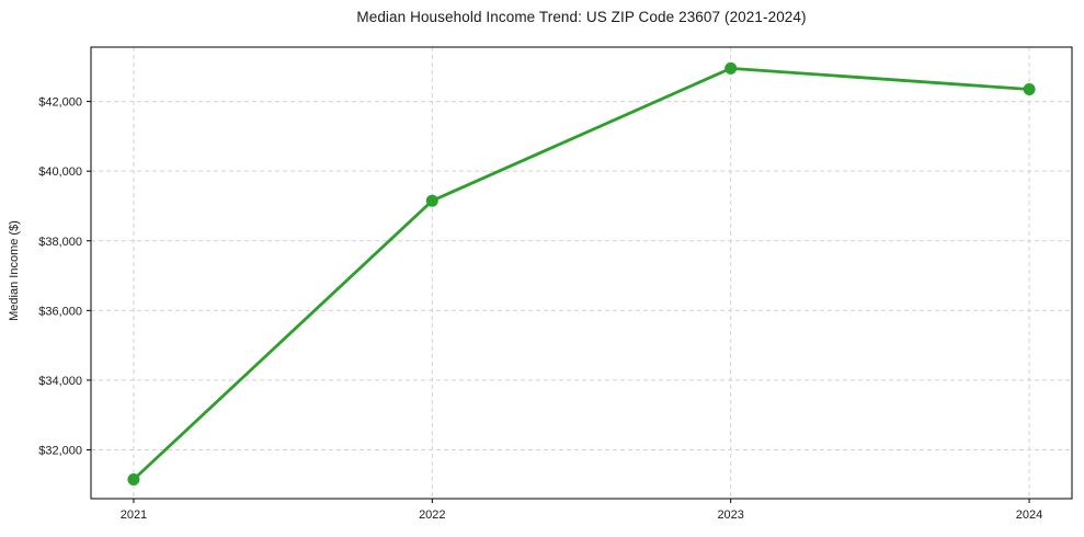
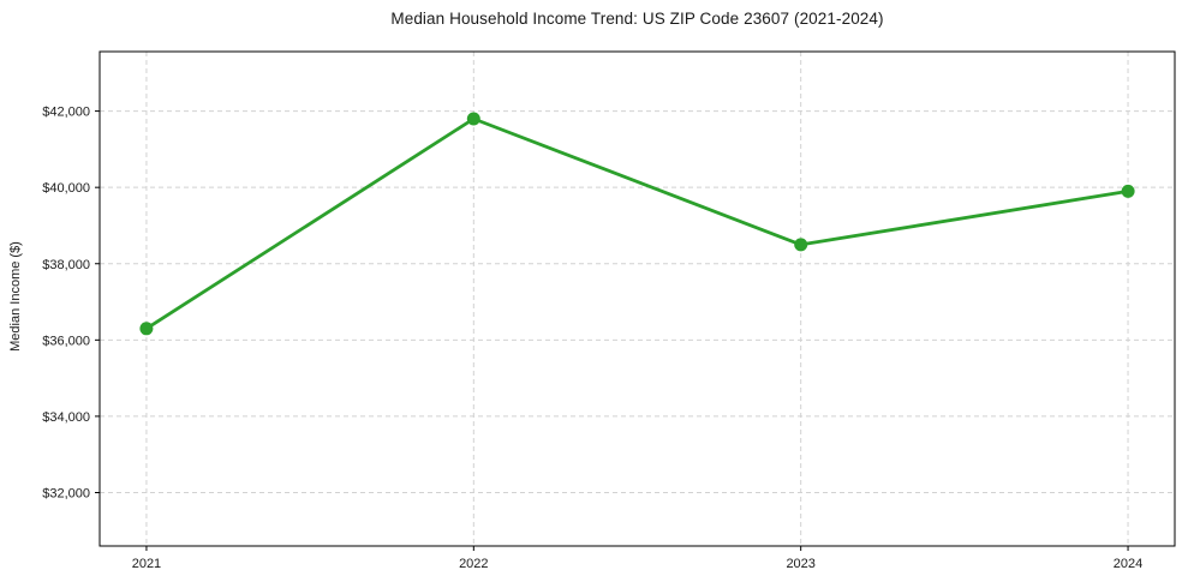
2021: $31200 -> $36300
2022: $39200 -> $41800
2023: $43000 -> $38500
2024: $42400 -> $39900
